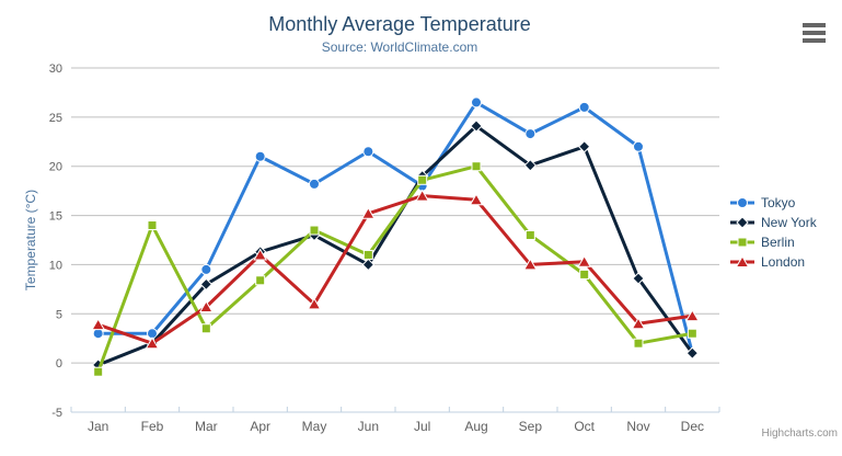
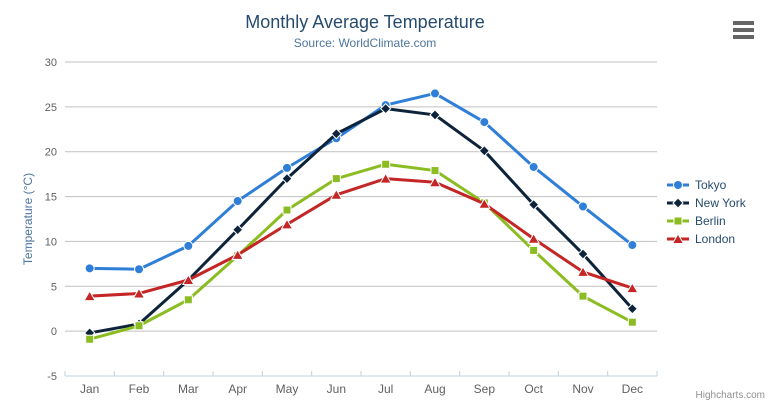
Tokyo/Jan: 3 -> 7
Tokyo/Feb: 3 -> 7
New York/Feb: 2 -> 1
Berlin/Feb: 14 -> 1
London/Feb: 2 -> 4
New York/Mar: 8 -> 6
Tokyo/Apr: 21 -> 14
London/Apr: 11 -> 8
New York/May: 13 -> 17
London/May: 6 -> 12
New York/Jun: 10 -> 22
Berlin/Jun: 11 -> 17
Tokyo/Jul: 18 -> 25
New York/Jul: 19 -> 25
Berlin/Aug: 20 -> 18
Berlin/Sep: 13 -> 14
London/Sep: 10 -> 14
Tokyo/Oct: 26 -> 18
New York/Oct: 22 -> 14
Tokyo/Nov: 22 -> 14
Berlin/Nov: 2 -> 4
London/Nov: 4 -> 7
Tokyo/Dec: 1 -> 10
New York/Dec: 1 -> 2
Berlin/Dec: 3 -> 1
